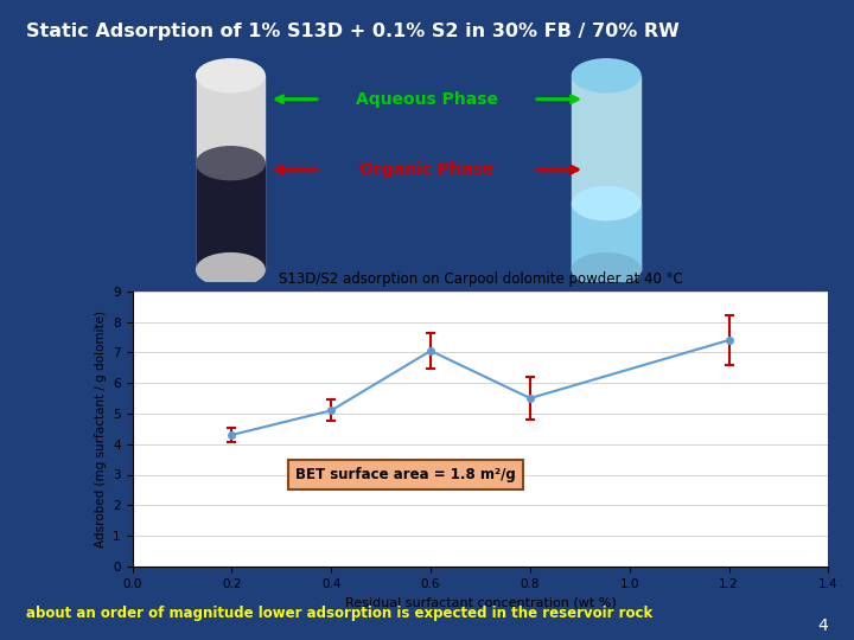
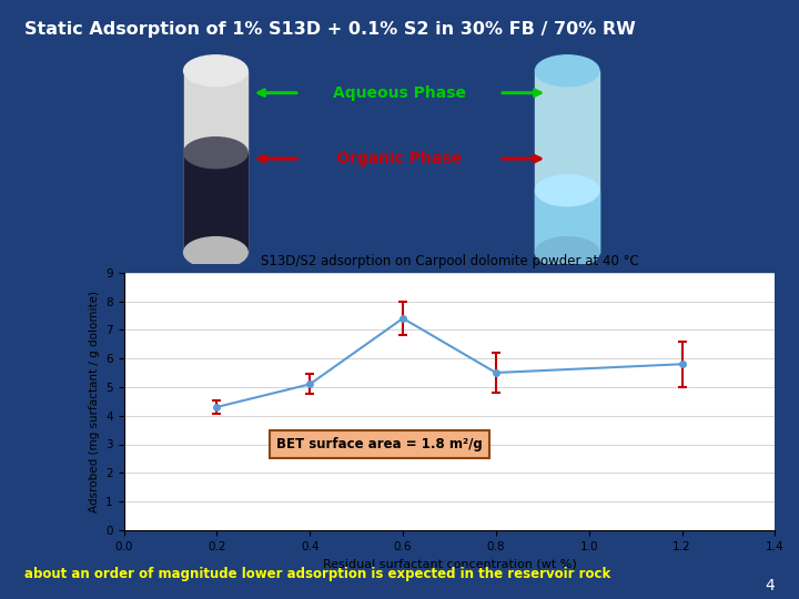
0.6: 7.05 -> 7.40
1.2: 7.40 -> 5.80
